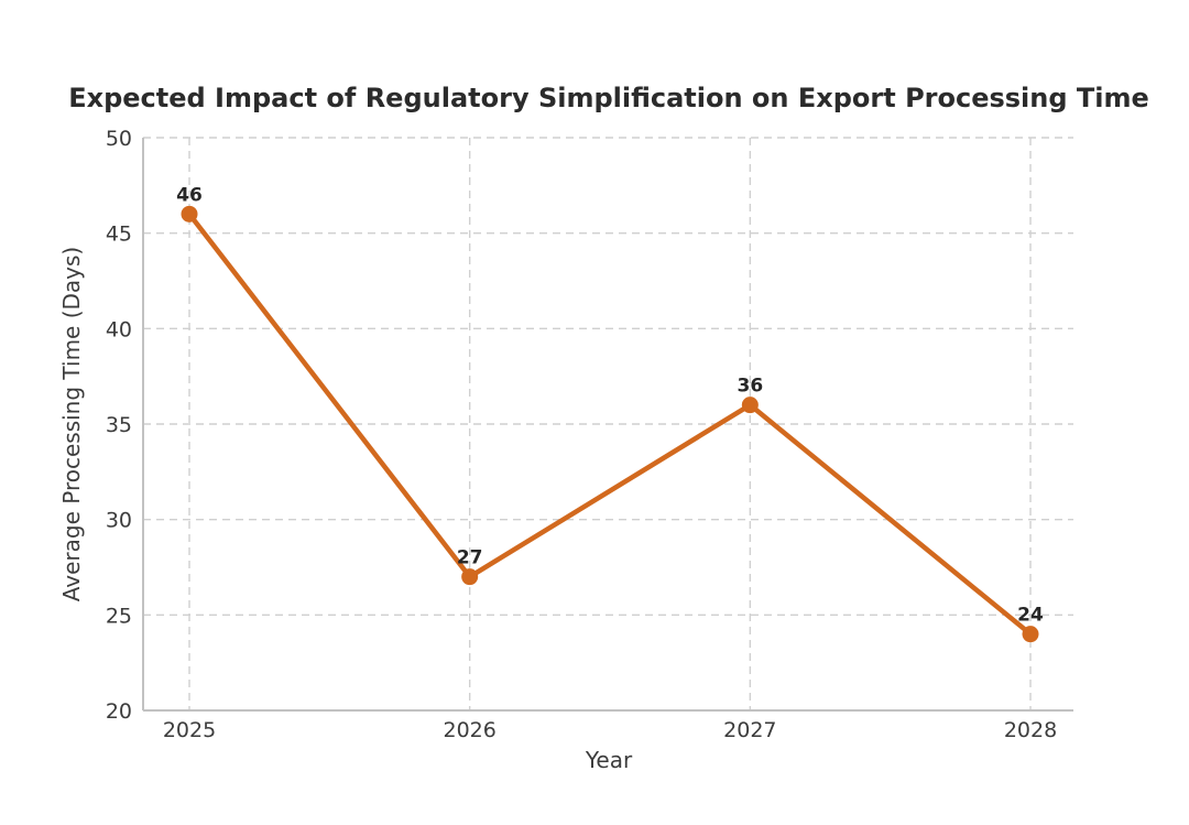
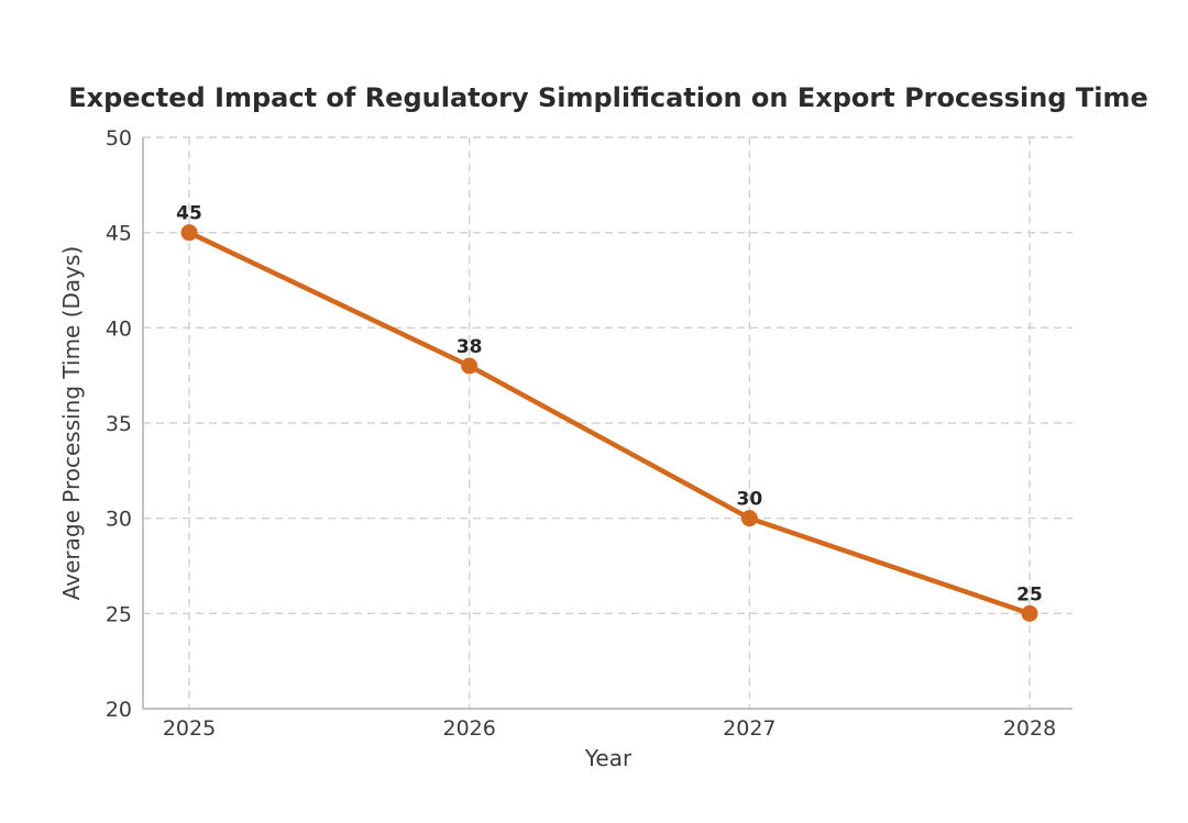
2025: 46 -> 45
2026: 27 -> 38
2027: 36 -> 30
2028: 24 -> 25
